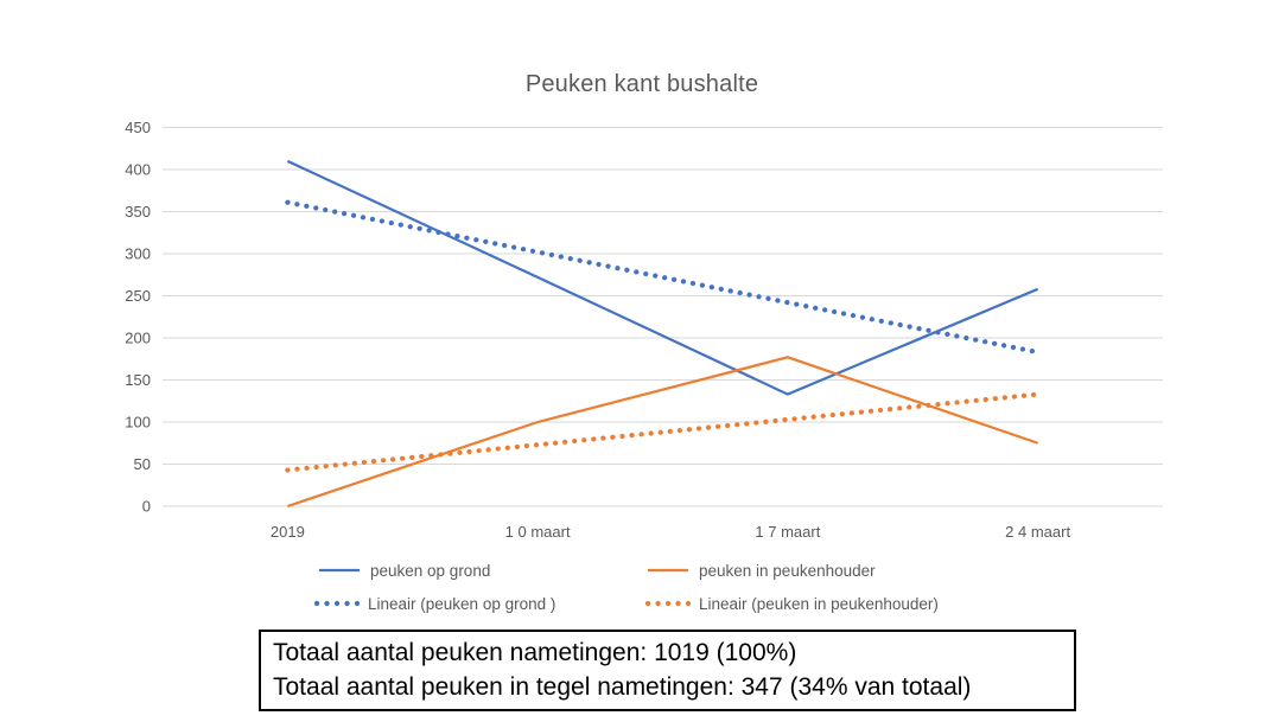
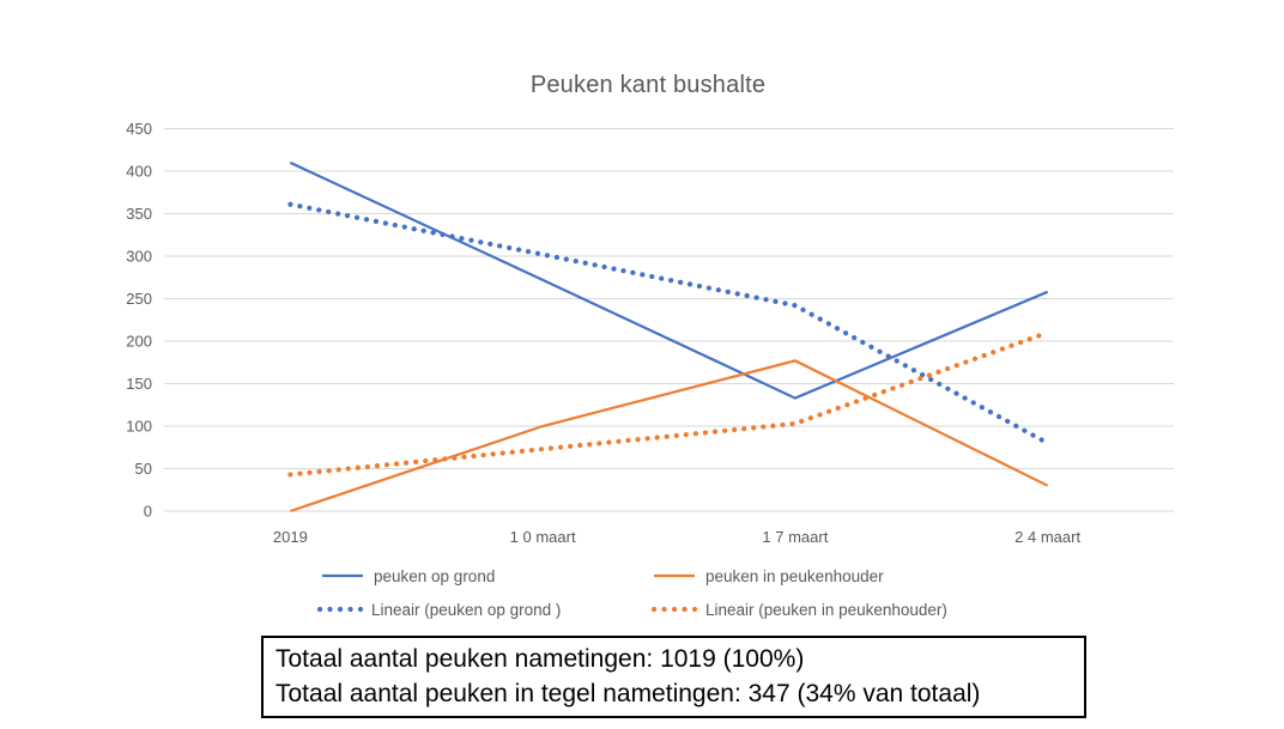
peuken in peukenhouder/2 4 maart: 80 -> 30
Lineair (peuken op grond )/2 4 maart: 180 -> 80
Lineair (peuken in peukenhouder)/2 4 maart: 130 -> 210
